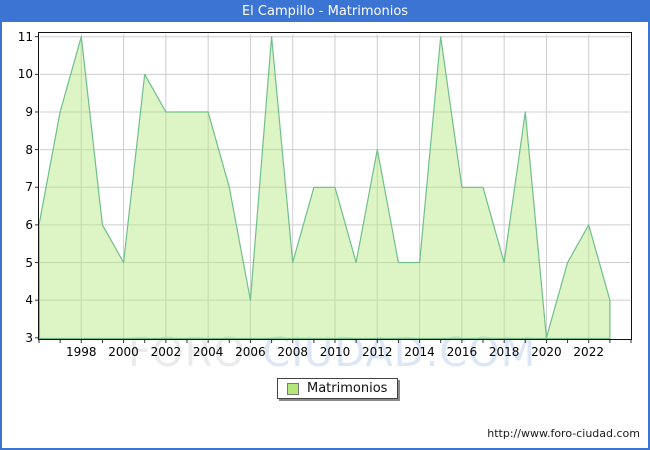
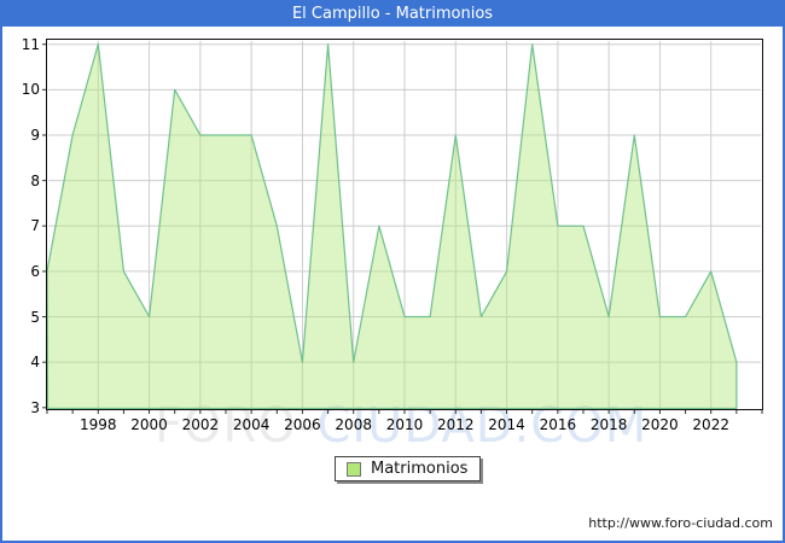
2008: 5 -> 4
2010: 7 -> 5
2012: 8 -> 9
2014: 5 -> 6
2020: 3 -> 5
